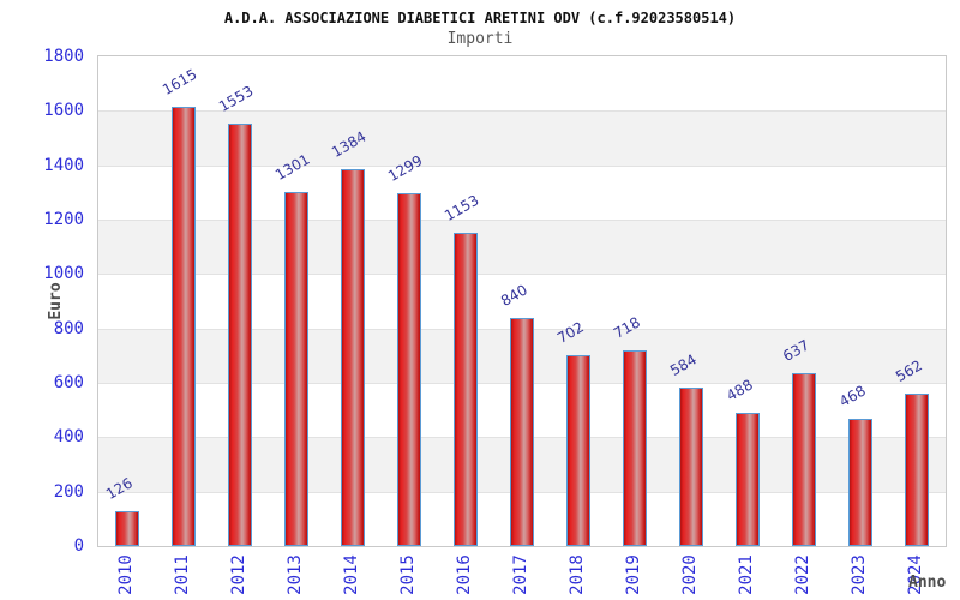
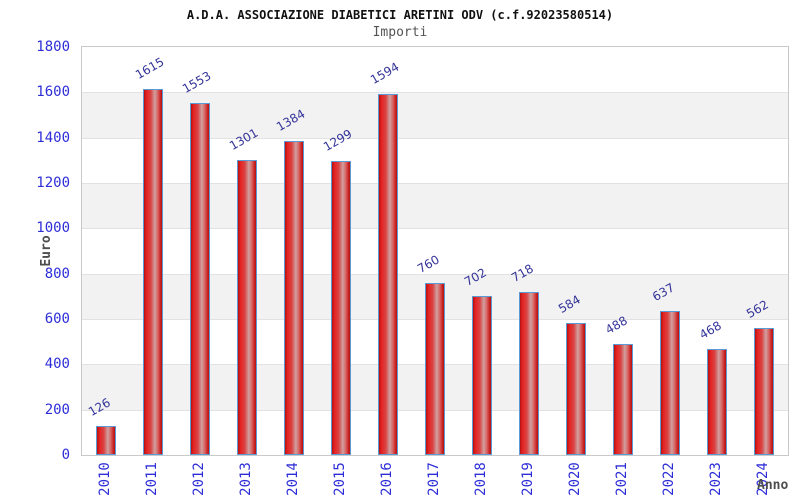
2016: 1153 -> 1594
2017: 840 -> 760
